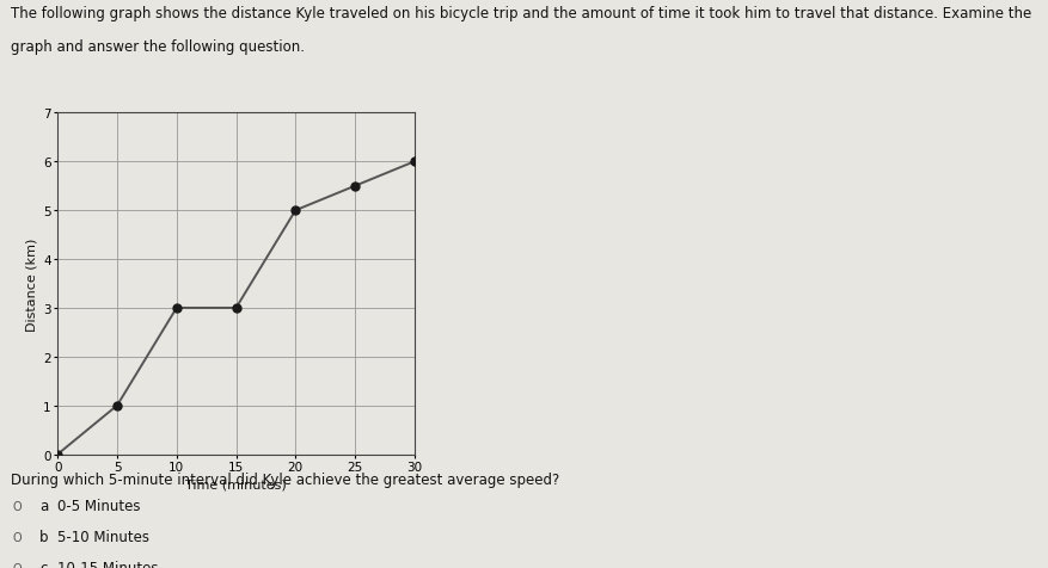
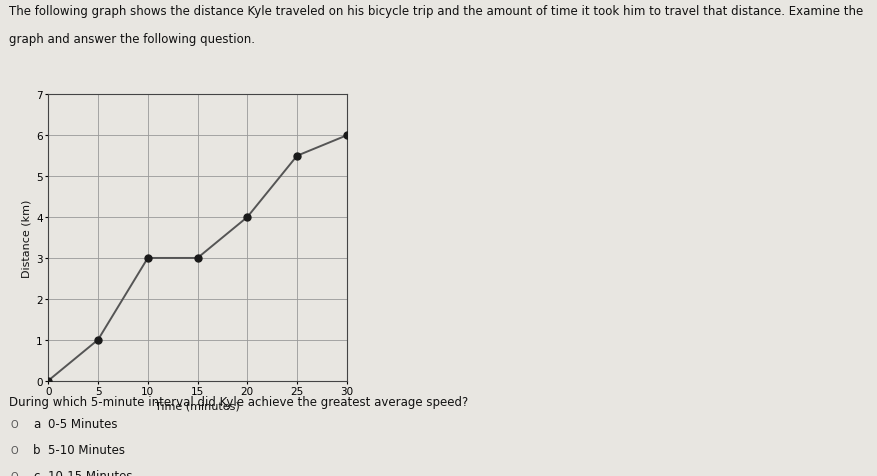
20: 5.0 -> 4.0
